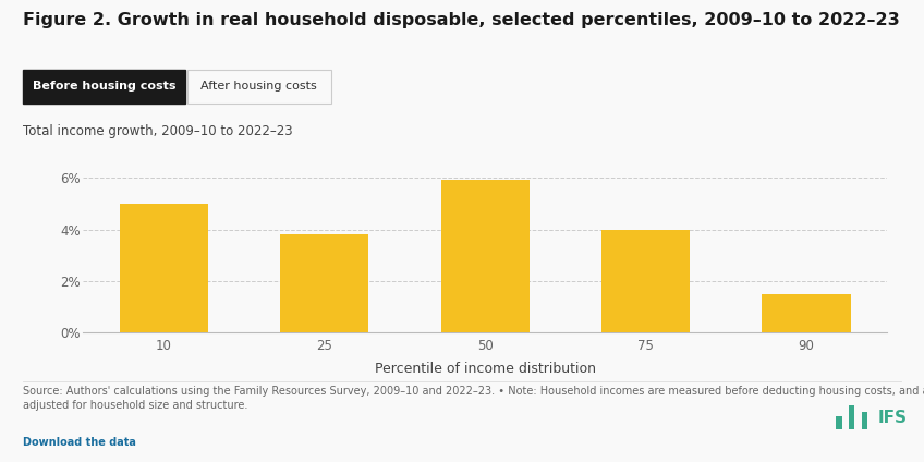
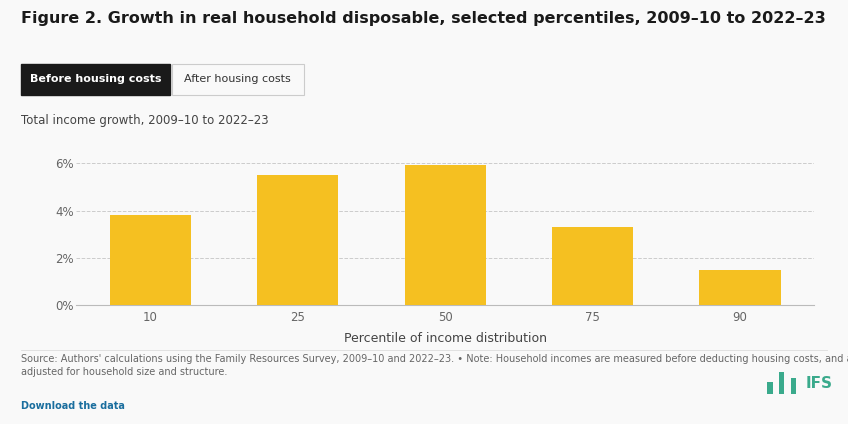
10: 5.0% -> 3.8%
25: 3.8% -> 5.5%
75: 4.0% -> 3.3%
